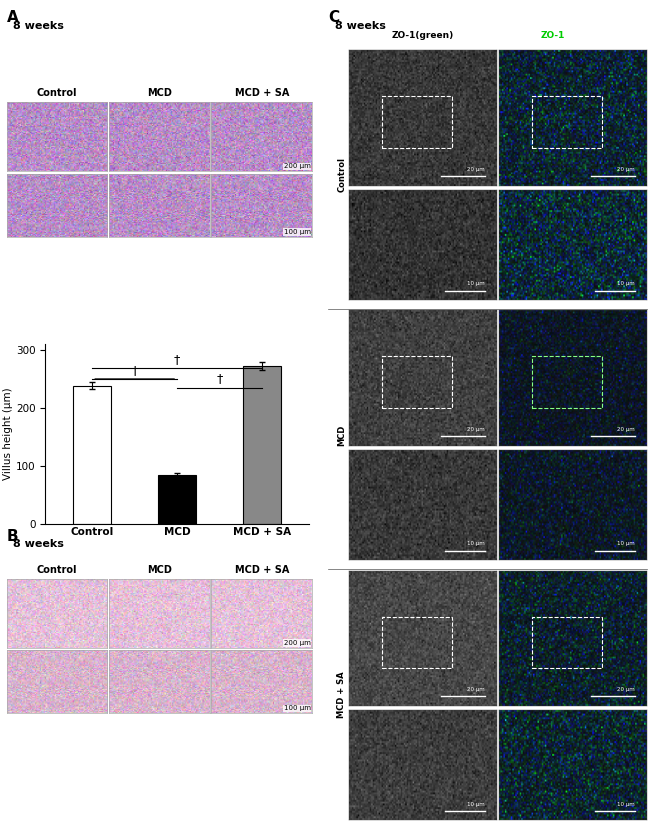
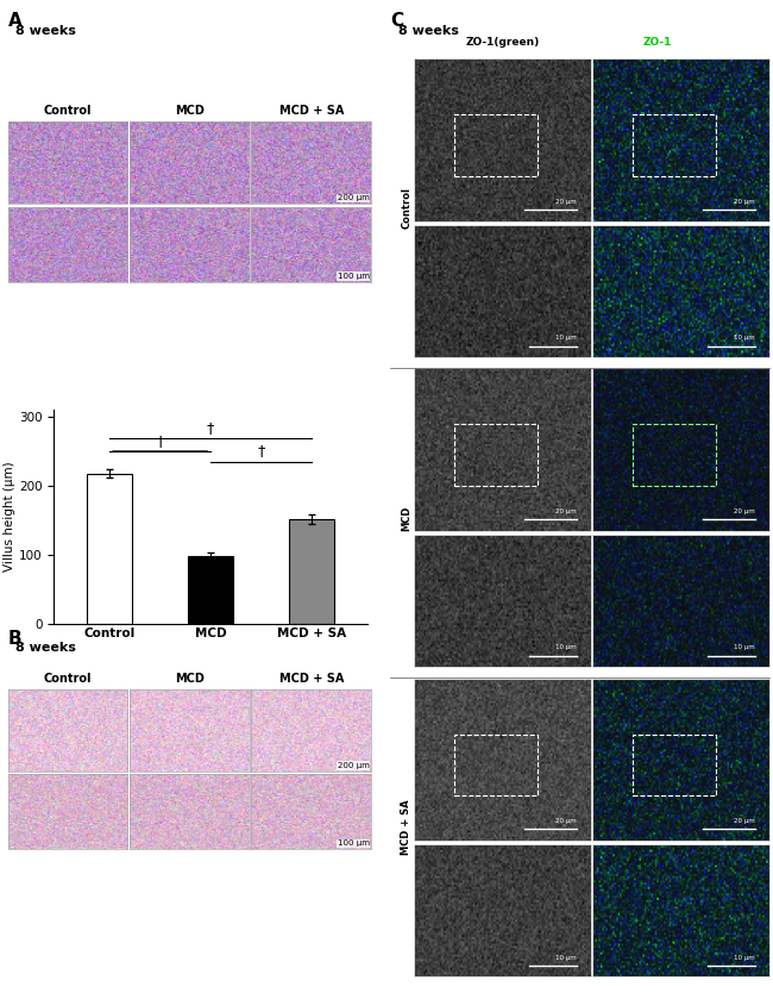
Control: 238 -> 218
MCD: 84 -> 98
MCD + SA: 272 -> 152
